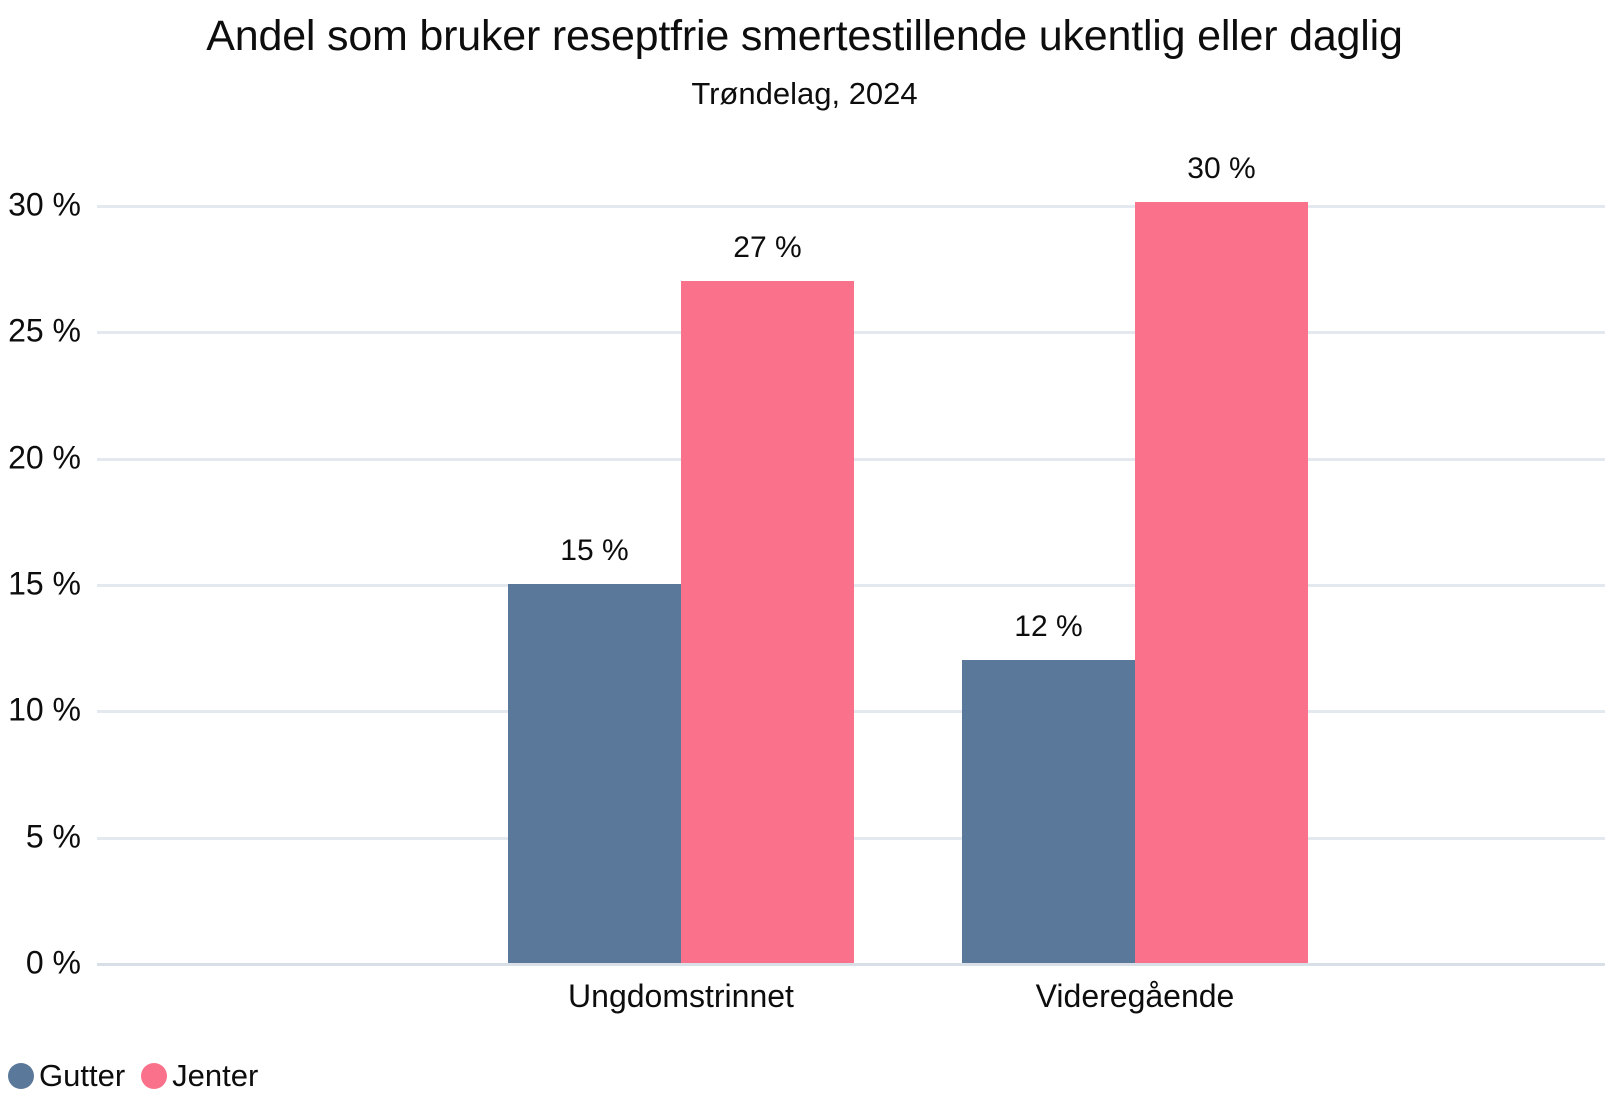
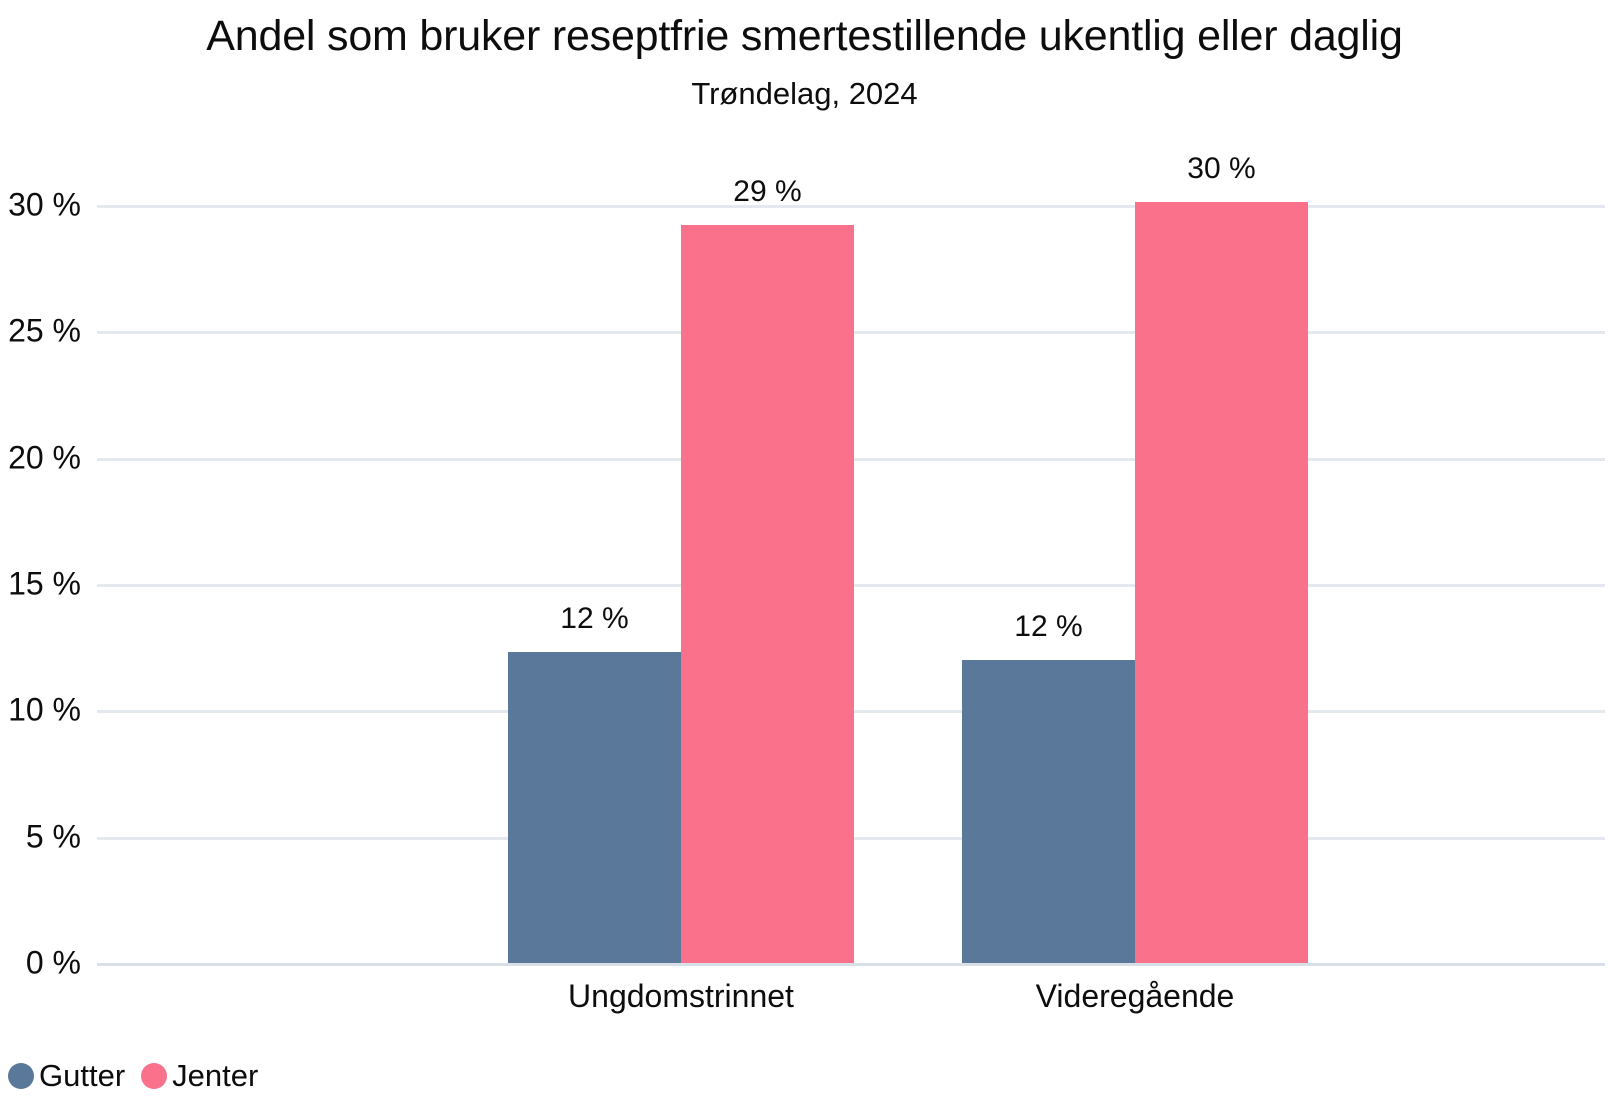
Gutter/Ungdomstrinnet: 15 -> 12
Jenter/Ungdomstrinnet: 27 -> 29
